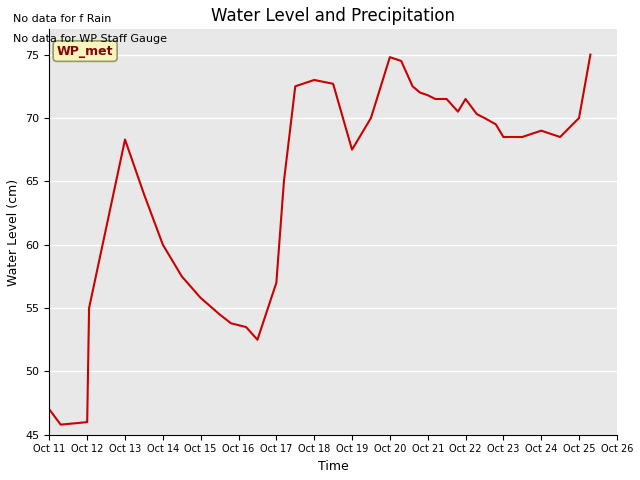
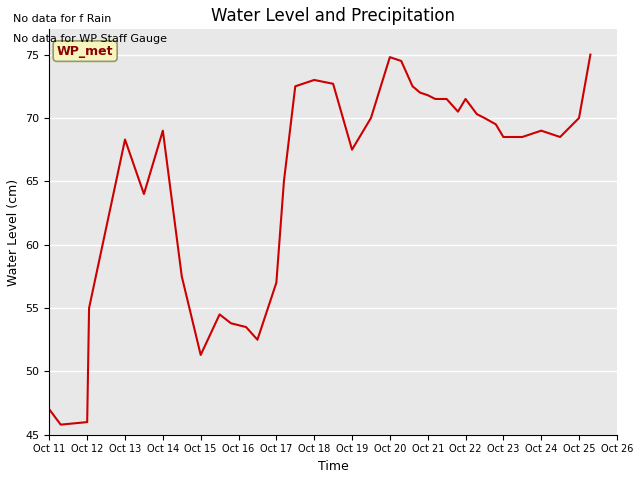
Oct 14: 60.0 -> 69.0
Oct 15: 55.8 -> 51.3
